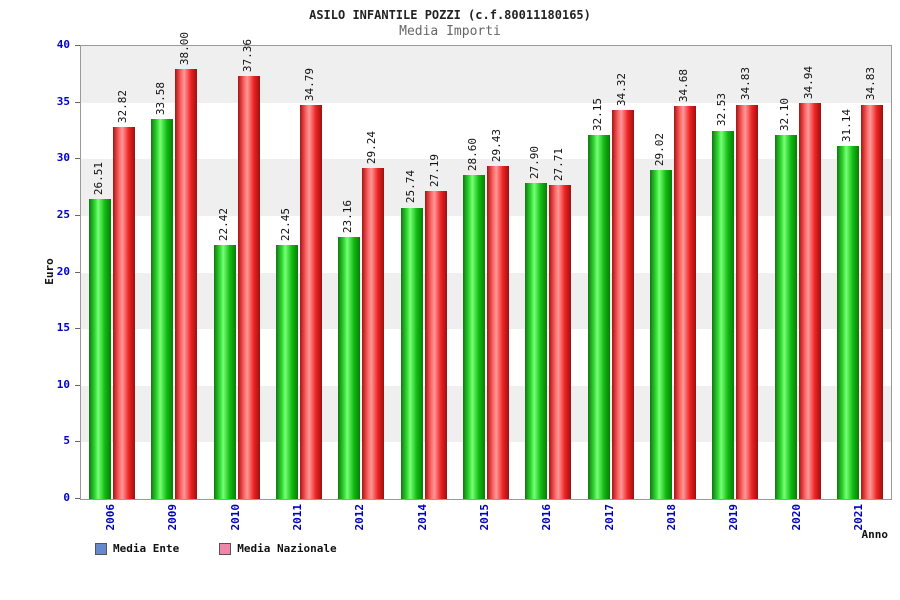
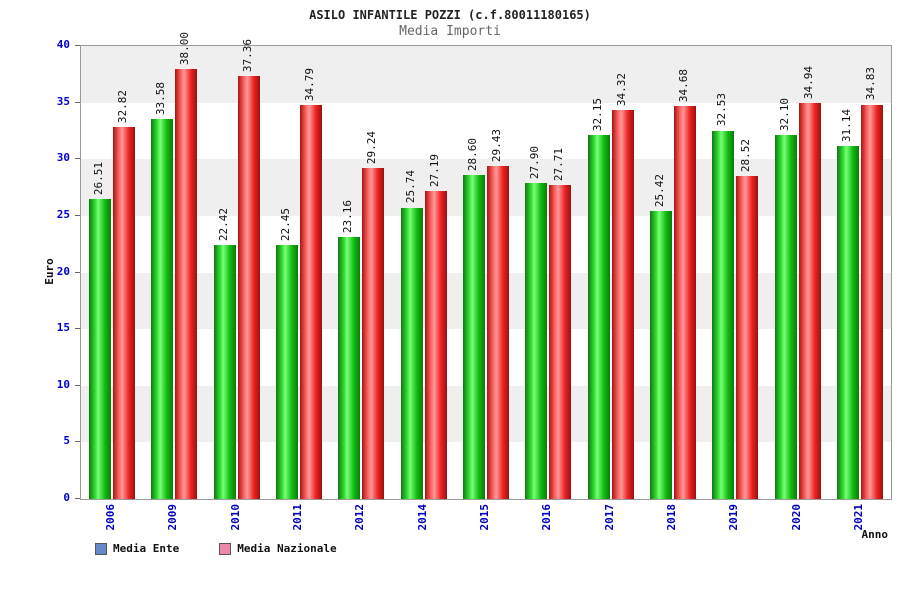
Media Ente/2018: 29.02 -> 25.42
Media Nazionale/2019: 34.83 -> 28.52
